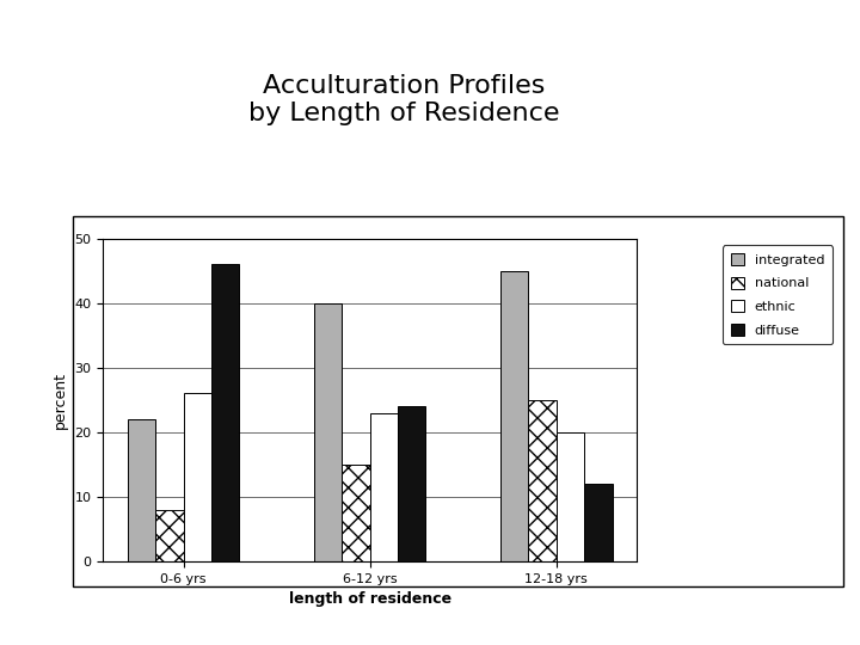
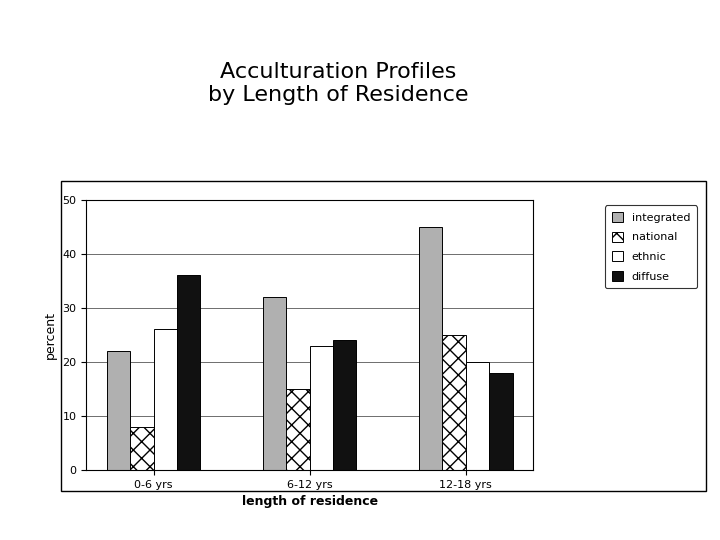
diffuse/0-6 yrs: 46 -> 36
integrated/6-12 yrs: 40 -> 32
diffuse/12-18 yrs: 12 -> 18
